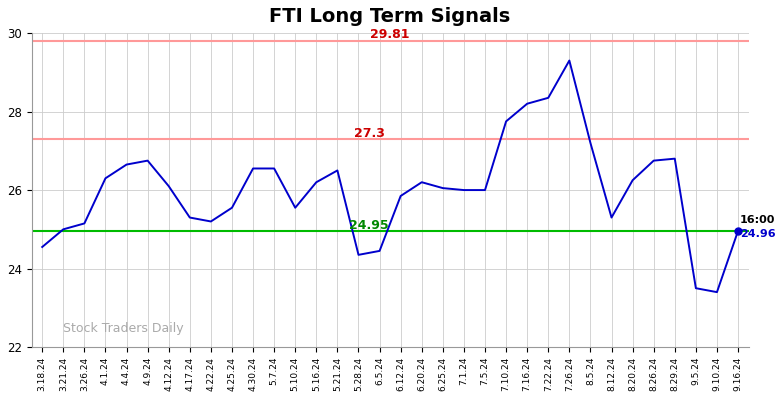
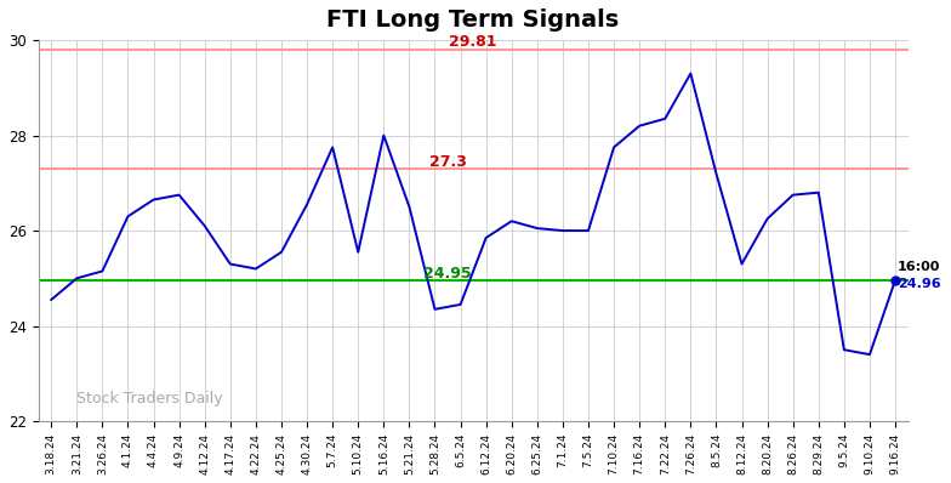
5.7.24: 26.55 -> 27.75
5.16.24: 26.20 -> 28.00
